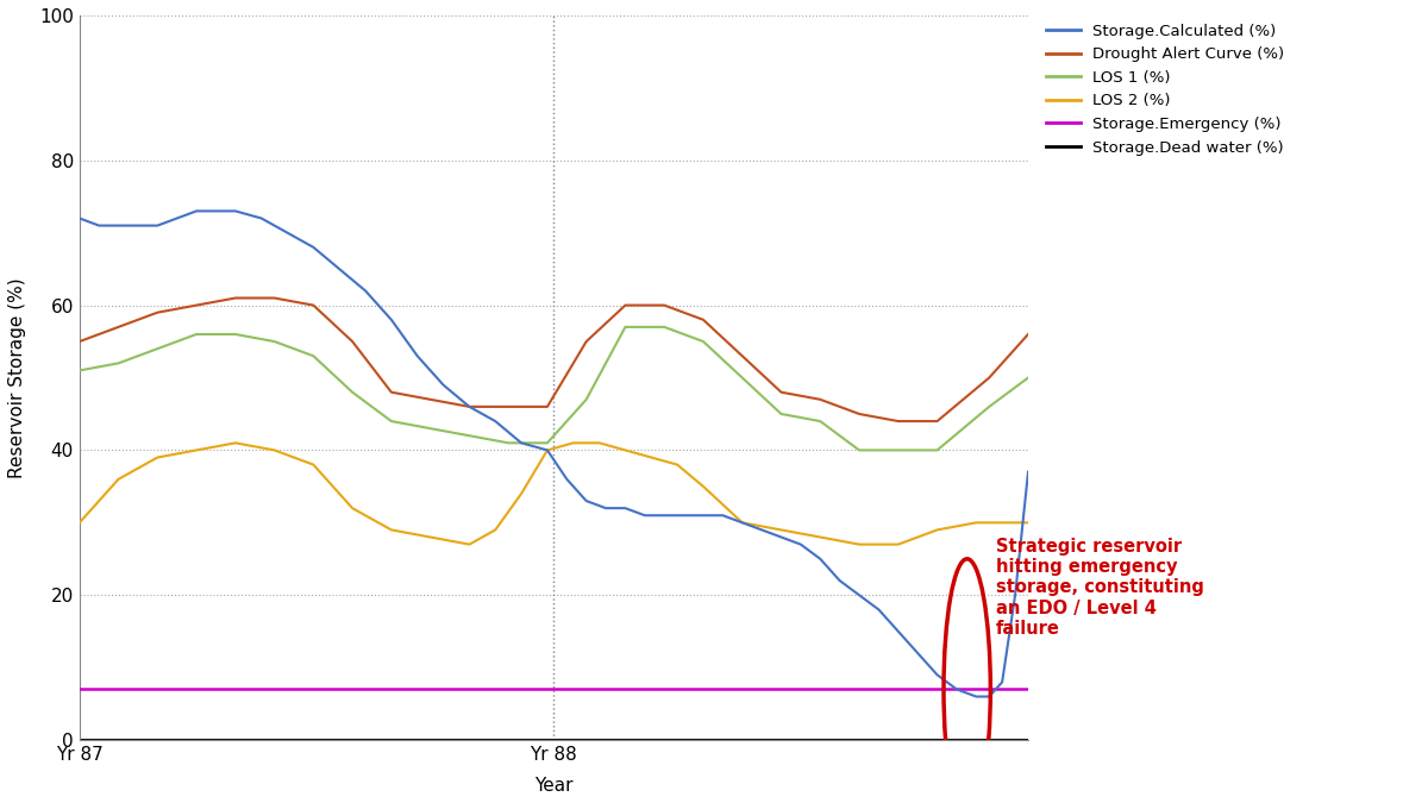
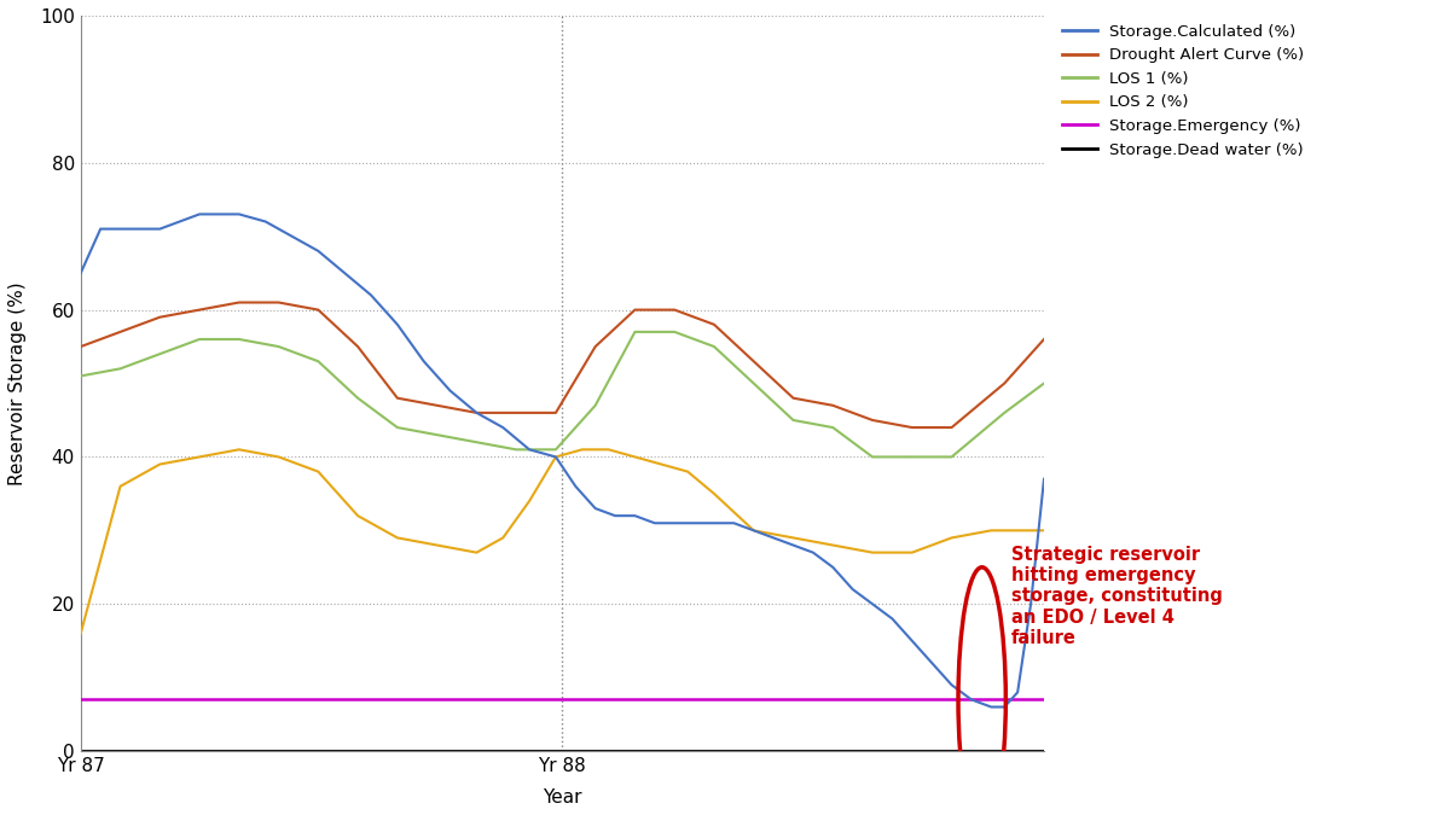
Storage.Calculated (%)/Yr 87: 72 -> 65
LOS 2 (%)/Yr 87: 30 -> 16
